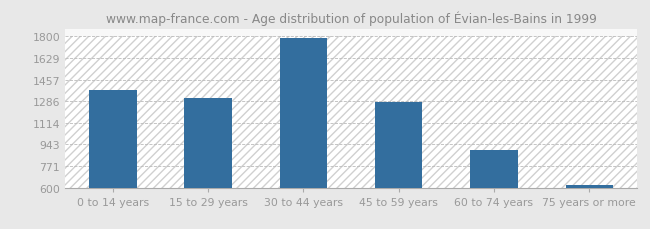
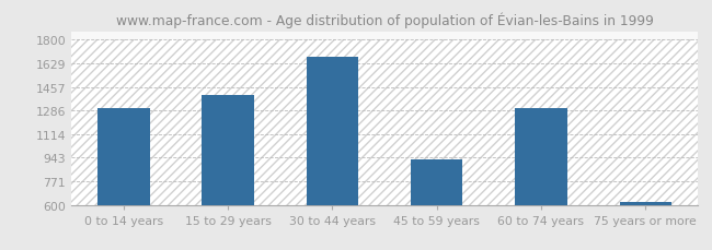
0 to 14 years: 1370 -> 1300
15 to 29 years: 1310 -> 1400
30 to 44 years: 1790 -> 1680
45 to 59 years: 1280 -> 930
60 to 74 years: 900 -> 1300
